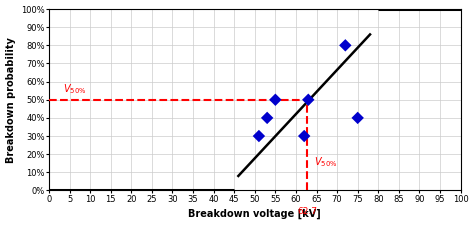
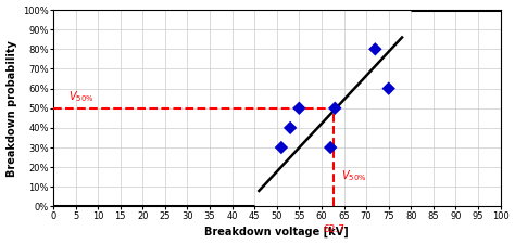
75: 40% -> 60%
